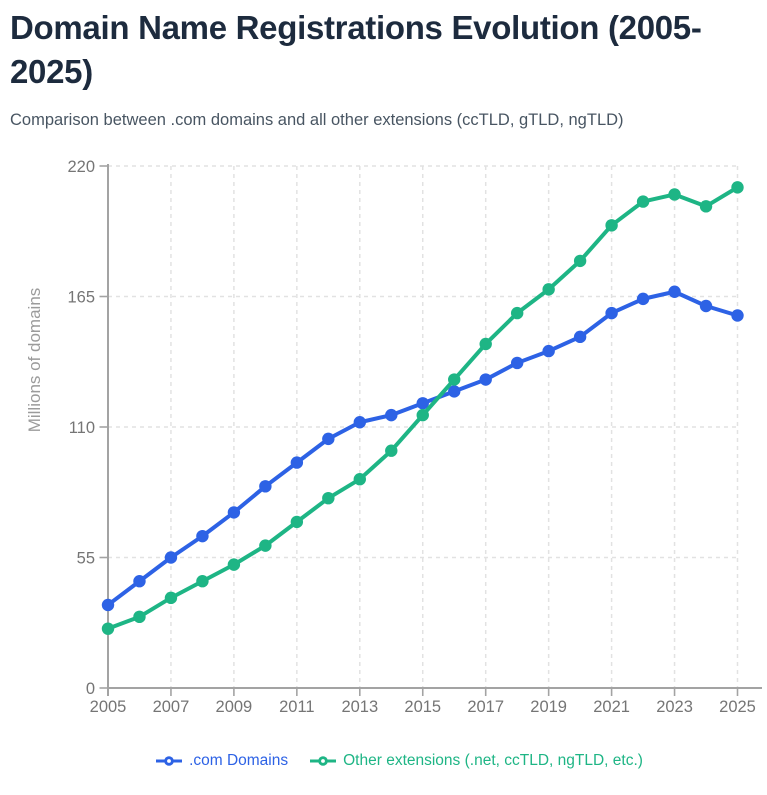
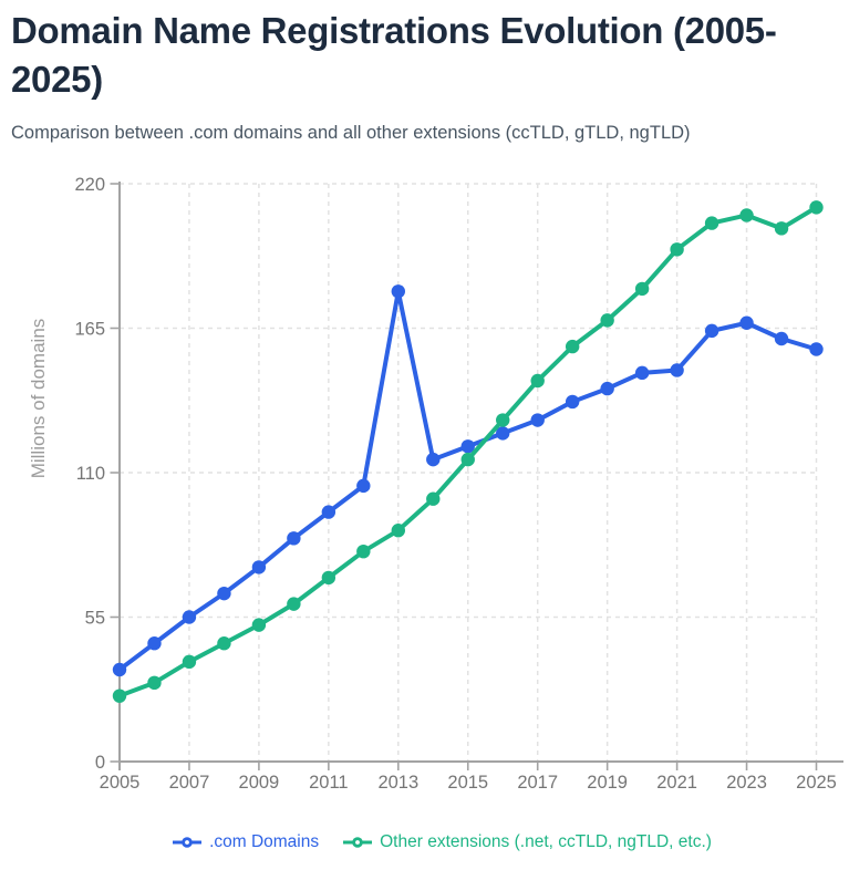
.com Domains/2013: 112 -> 179
.com Domains/2021: 158 -> 149
